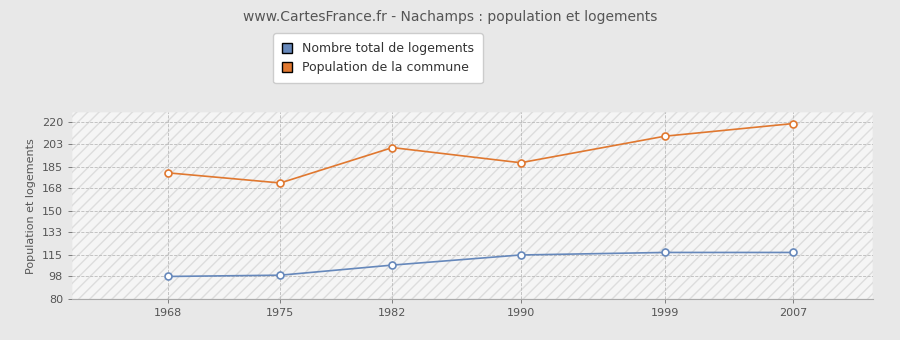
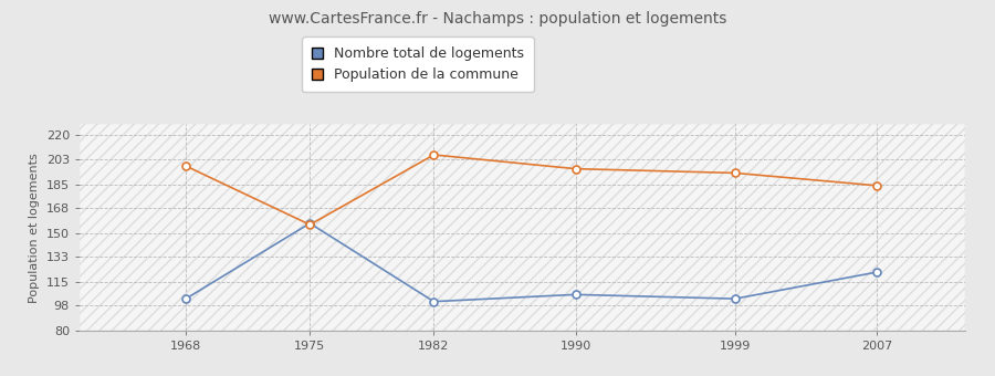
Nombre total de logements/1968: 98 -> 103
Population de la commune/1968: 180 -> 198
Nombre total de logements/1975: 99 -> 157
Population de la commune/1975: 172 -> 156
Nombre total de logements/1982: 107 -> 101
Population de la commune/1982: 200 -> 206
Nombre total de logements/1990: 115 -> 106
Population de la commune/1990: 188 -> 196
Nombre total de logements/1999: 117 -> 103
Population de la commune/1999: 209 -> 193
Nombre total de logements/2007: 117 -> 122
Population de la commune/2007: 219 -> 184
